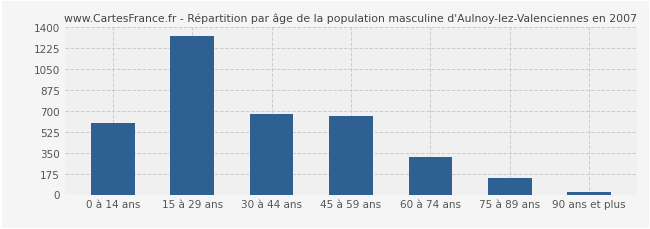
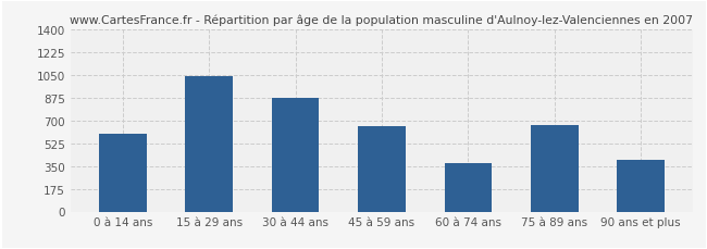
15 à 29 ans: 1320 -> 1040
30 à 44 ans: 670 -> 870
60 à 74 ans: 320 -> 370
75 à 89 ans: 140 -> 660
90 ans et plus: 20 -> 400
